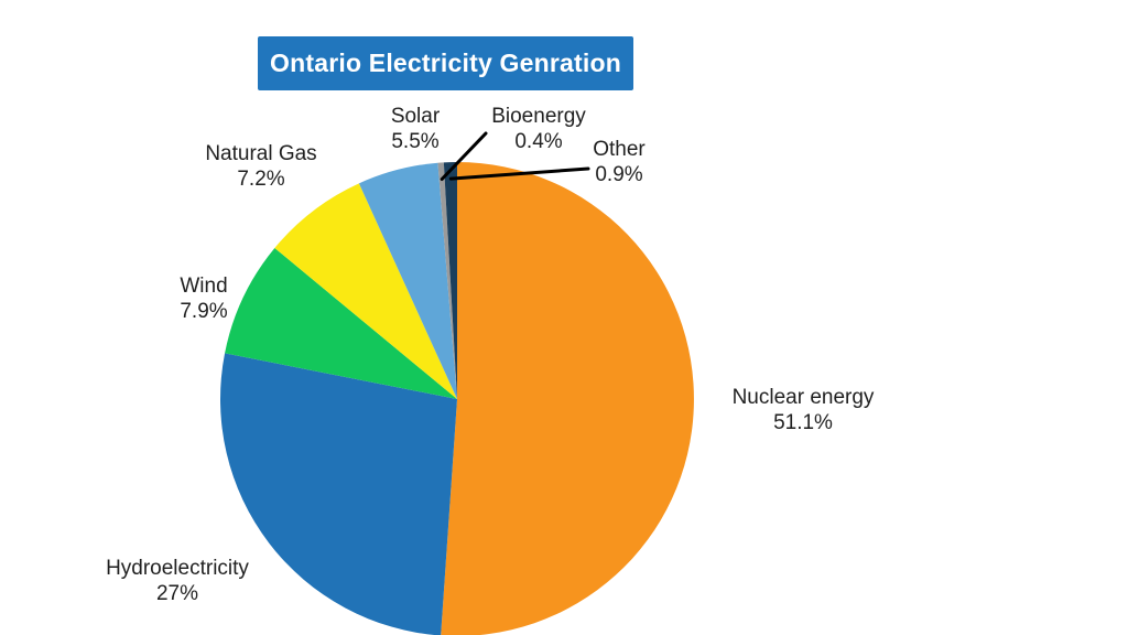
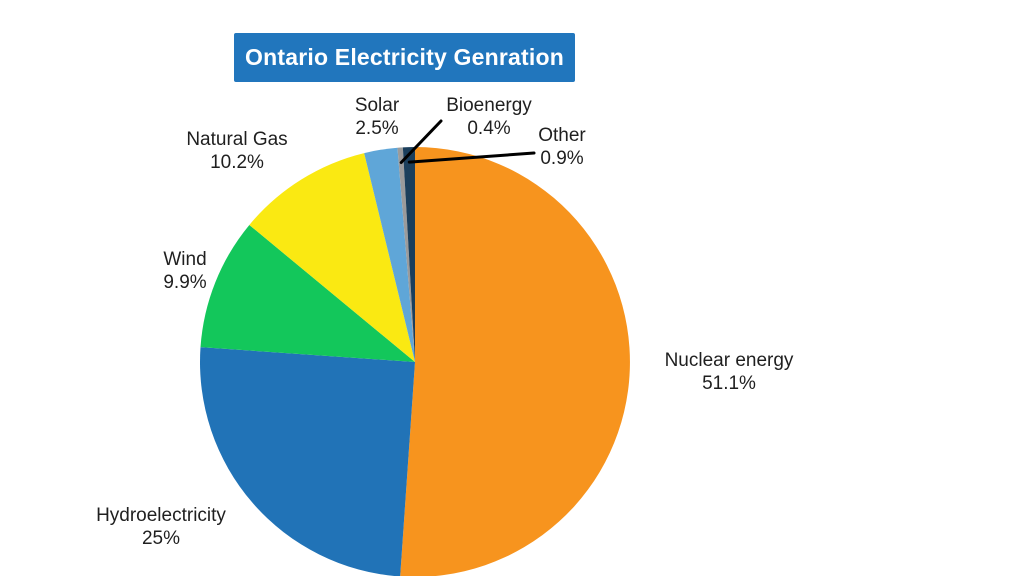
Hydroelectricity: 27% -> 25%
Wind: 7.9% -> 9.9%
Natural Gas: 7.2% -> 10.2%
Solar: 5.5% -> 2.5%
